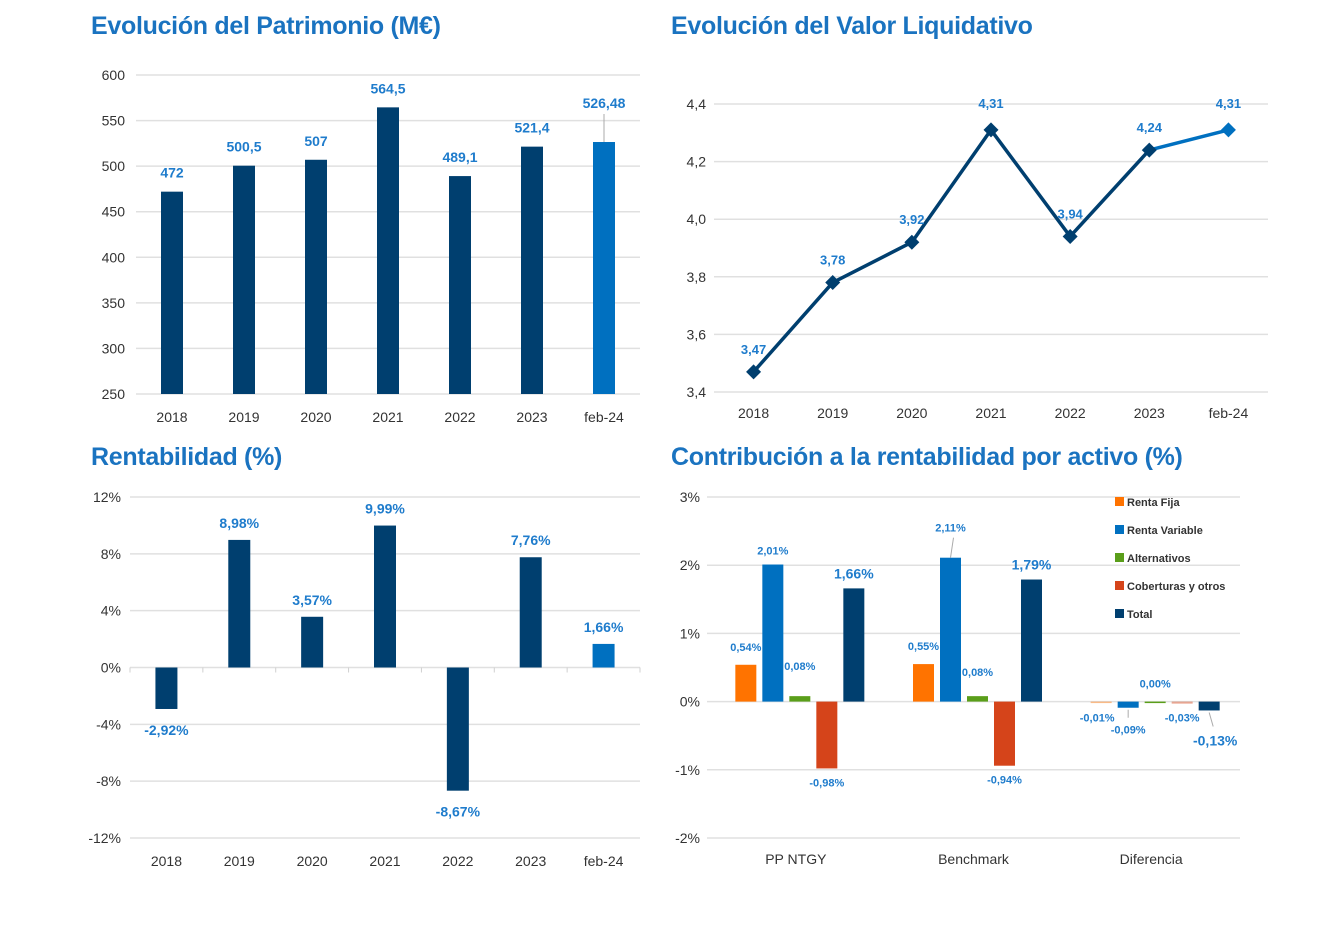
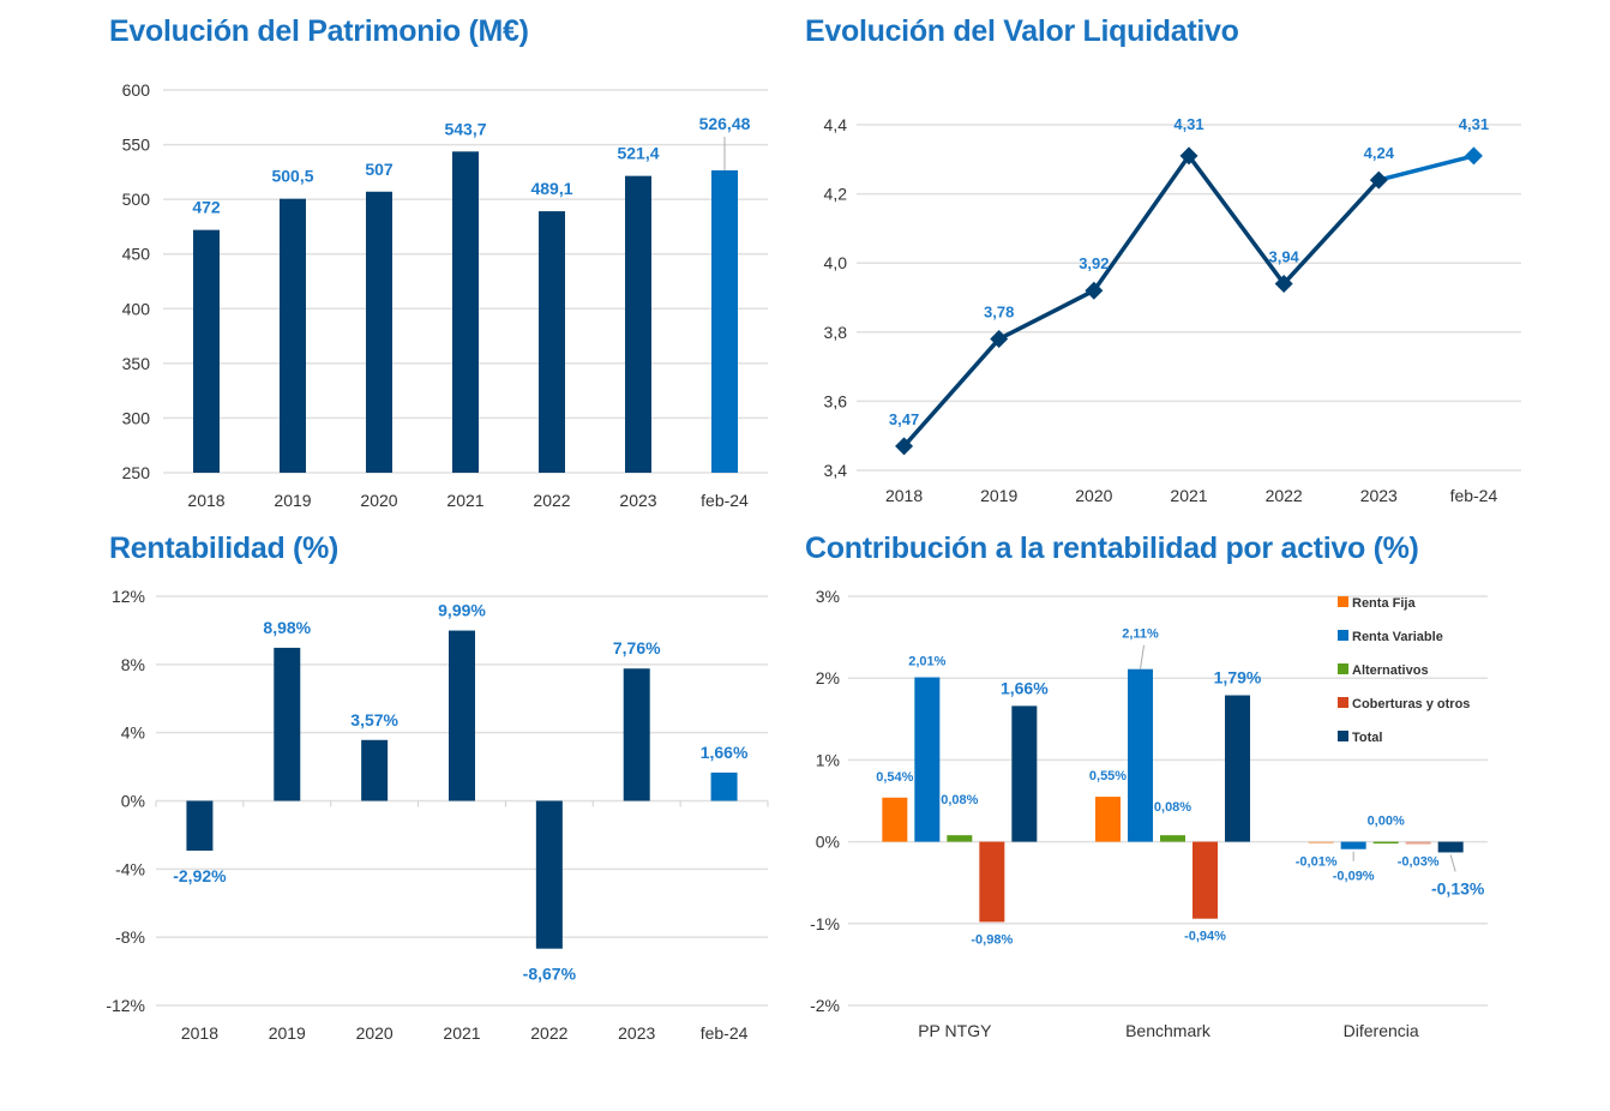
Evolución del Patrimonio (M€)/2021: 564,5 -> 543,7
